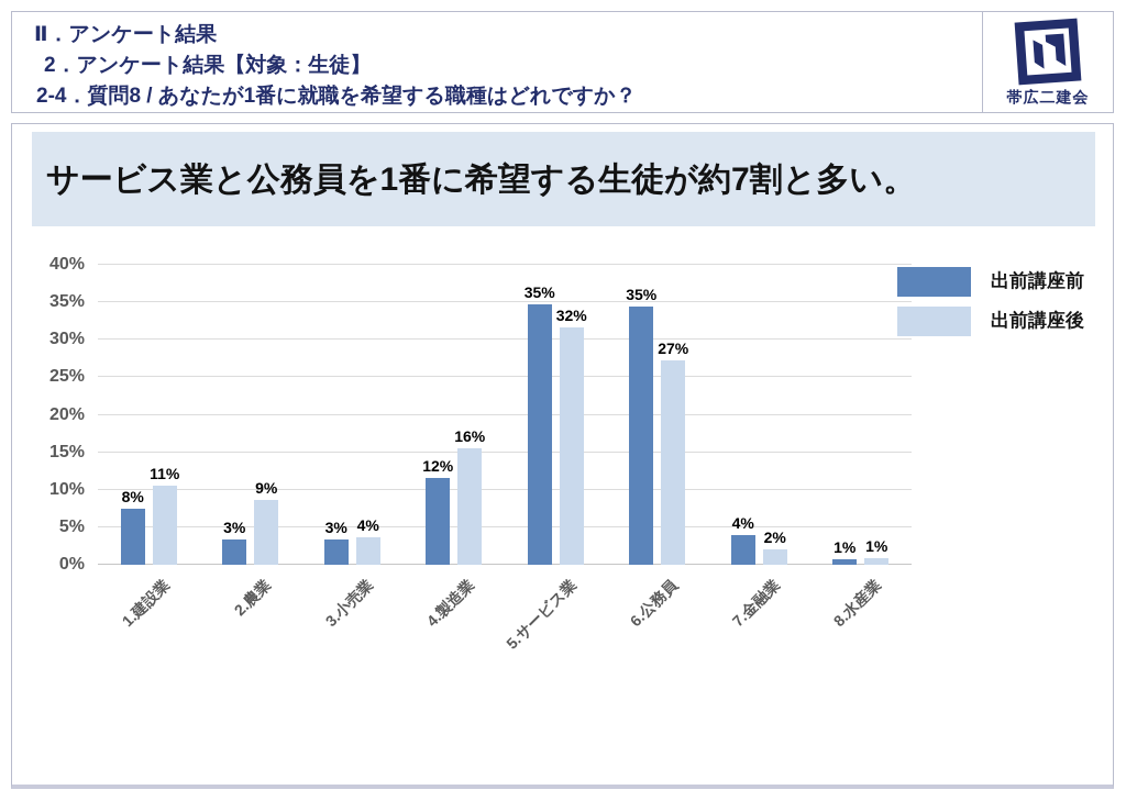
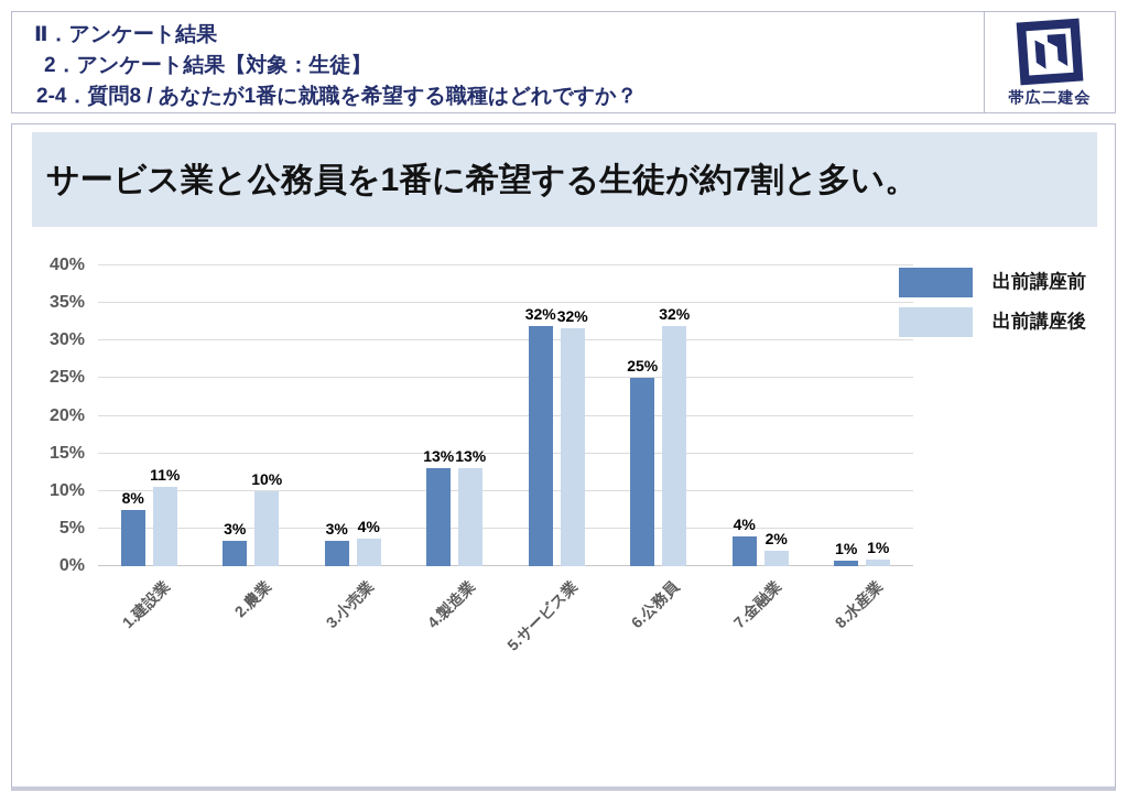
出前講座後/2.農業: 9% -> 10%
出前講座前/4.製造業: 12% -> 13%
出前講座後/4.製造業: 16% -> 13%
出前講座前/5.サービス業: 35% -> 32%
出前講座前/6.公務員: 35% -> 25%
出前講座後/6.公務員: 27% -> 32%
